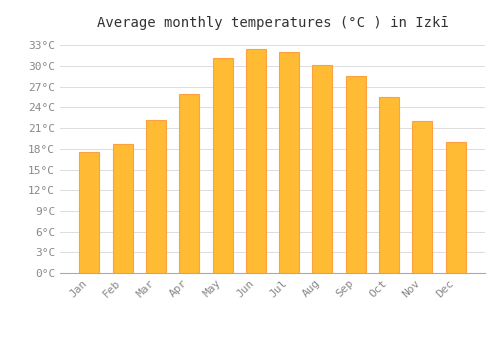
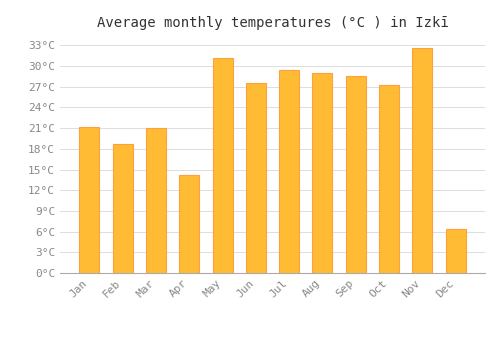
Jan: 17.5°C -> 21.2°C
Mar: 22.2°C -> 21.0°C
Apr: 26.0°C -> 14.2°C
Jun: 32.5°C -> 27.6°C
Jul: 32.0°C -> 29.4°C
Aug: 30.1°C -> 29.0°C
Oct: 25.5°C -> 27.2°C
Nov: 22.1°C -> 32.6°C
Dec: 19.0°C -> 6.4°C
